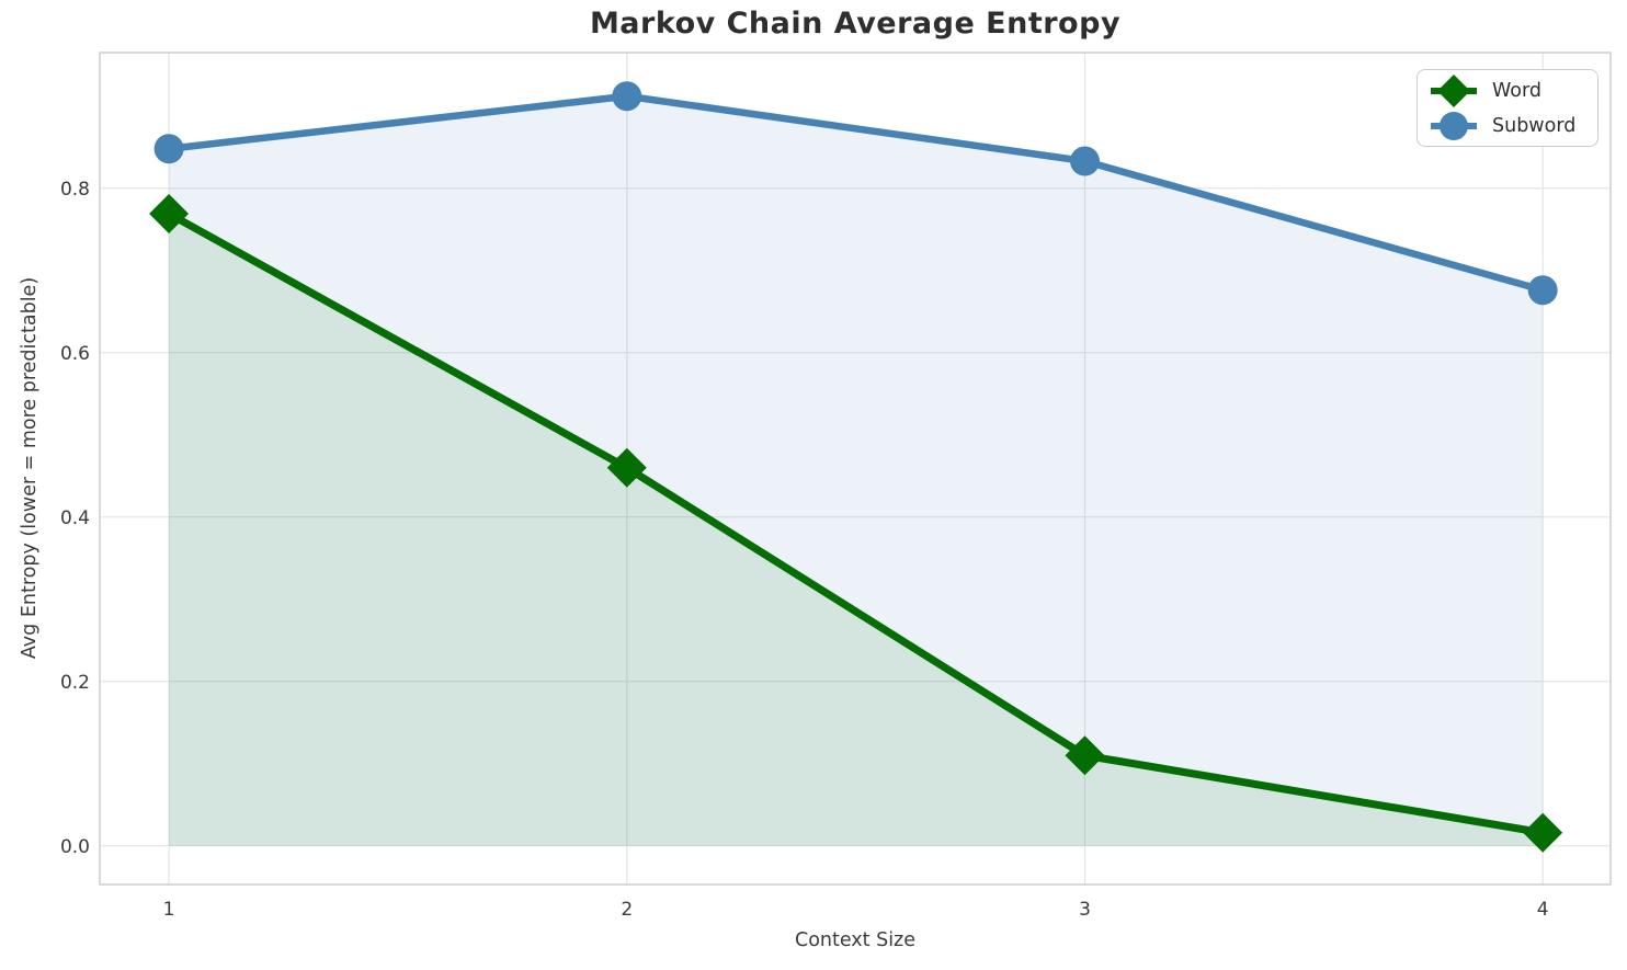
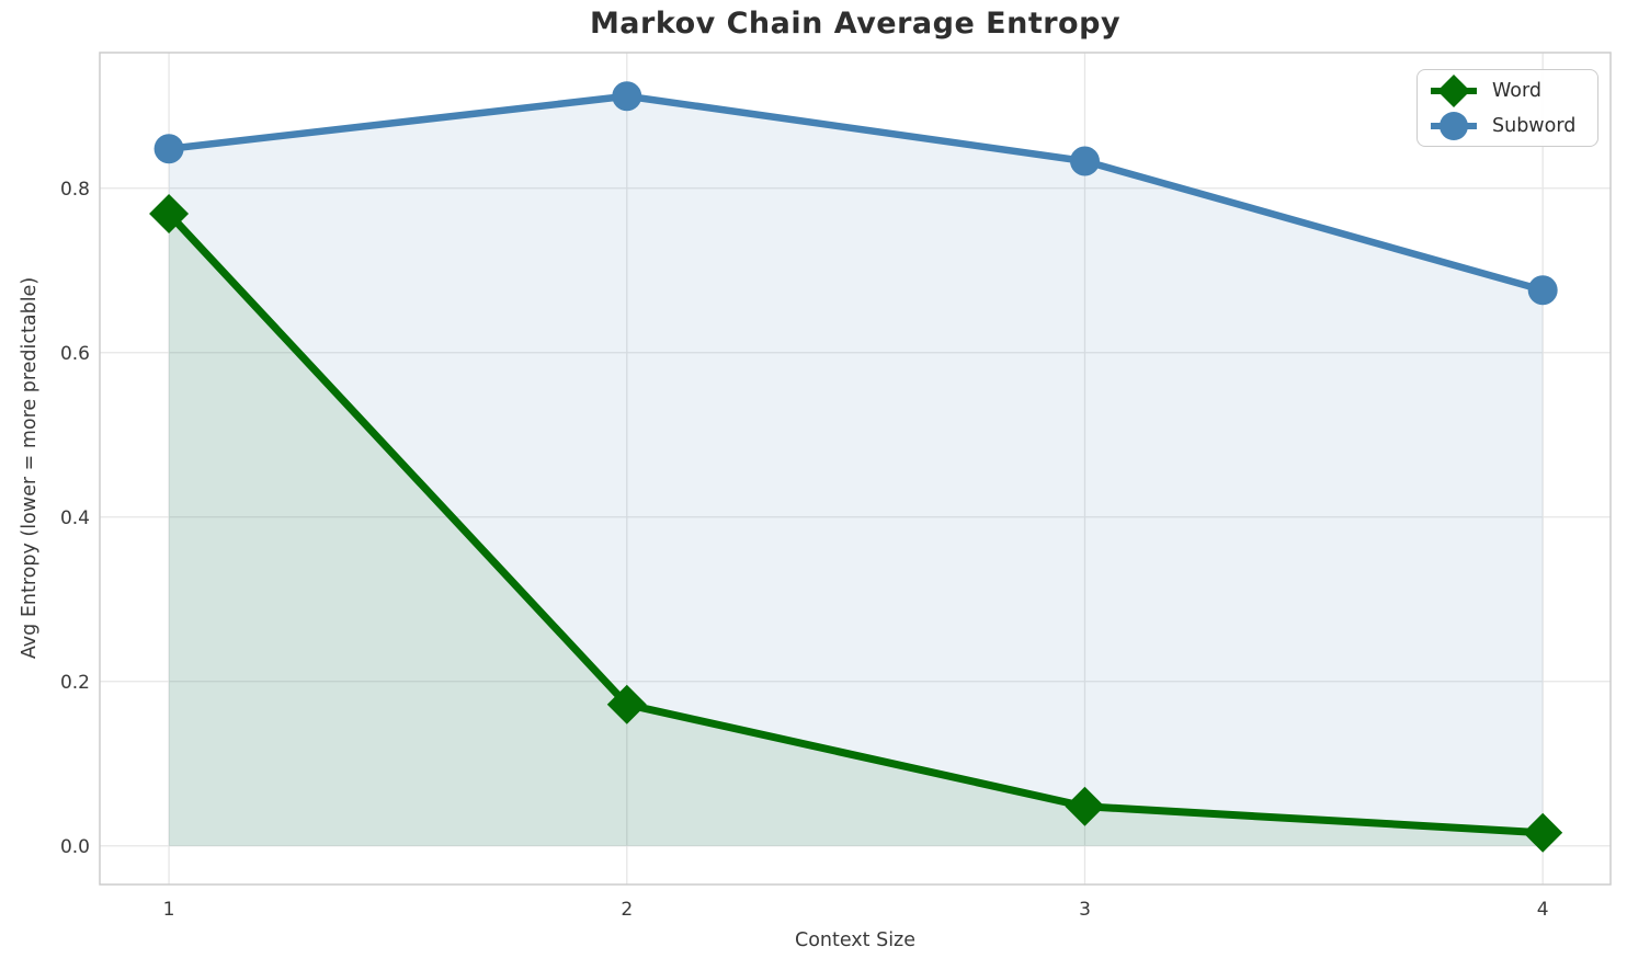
Word/2: 0.46 -> 0.17
Word/3: 0.11 -> 0.05
